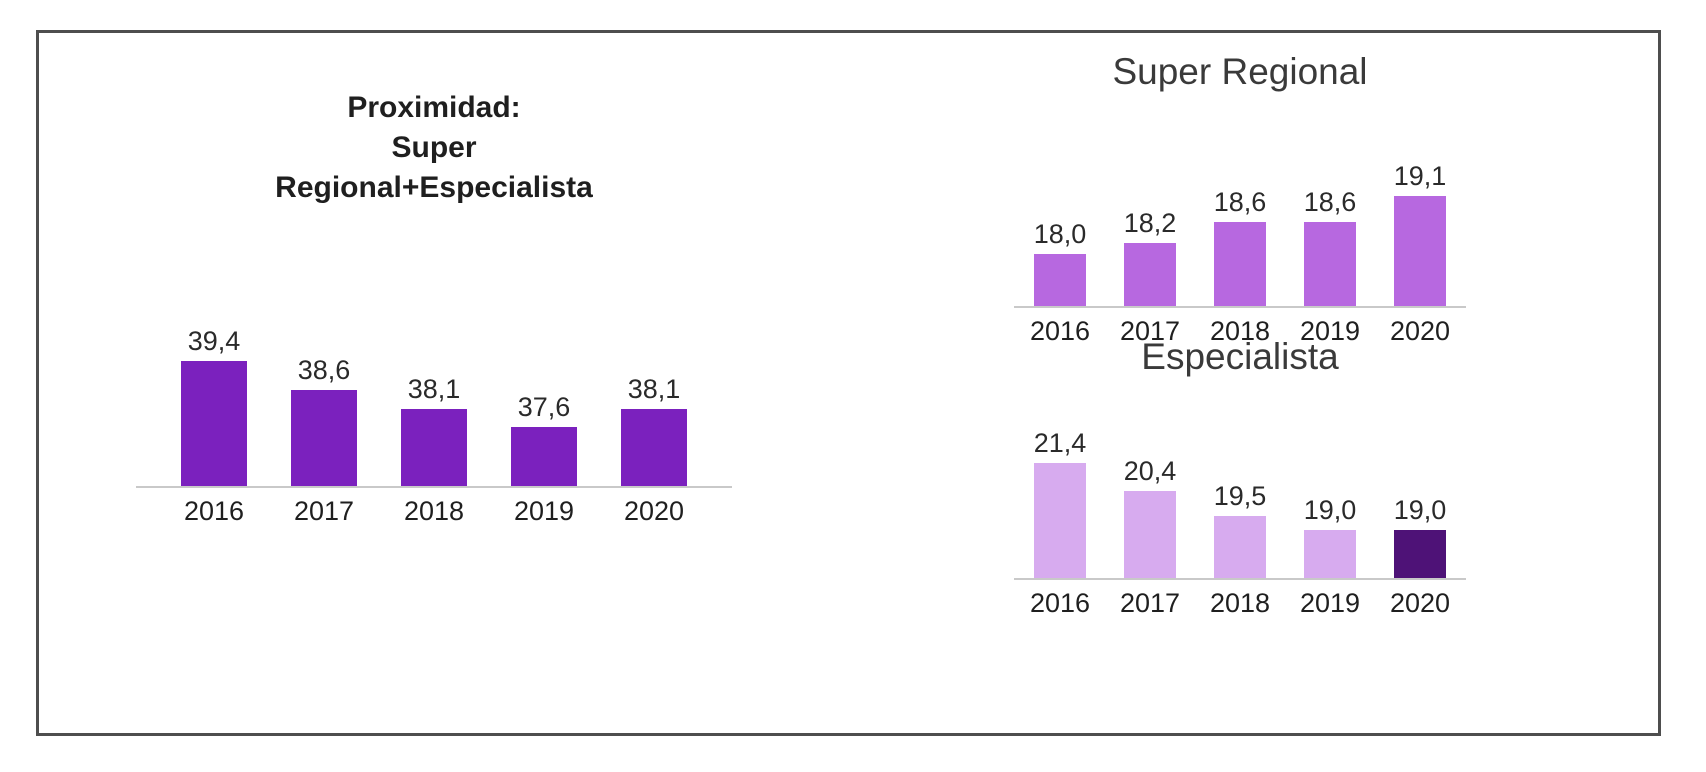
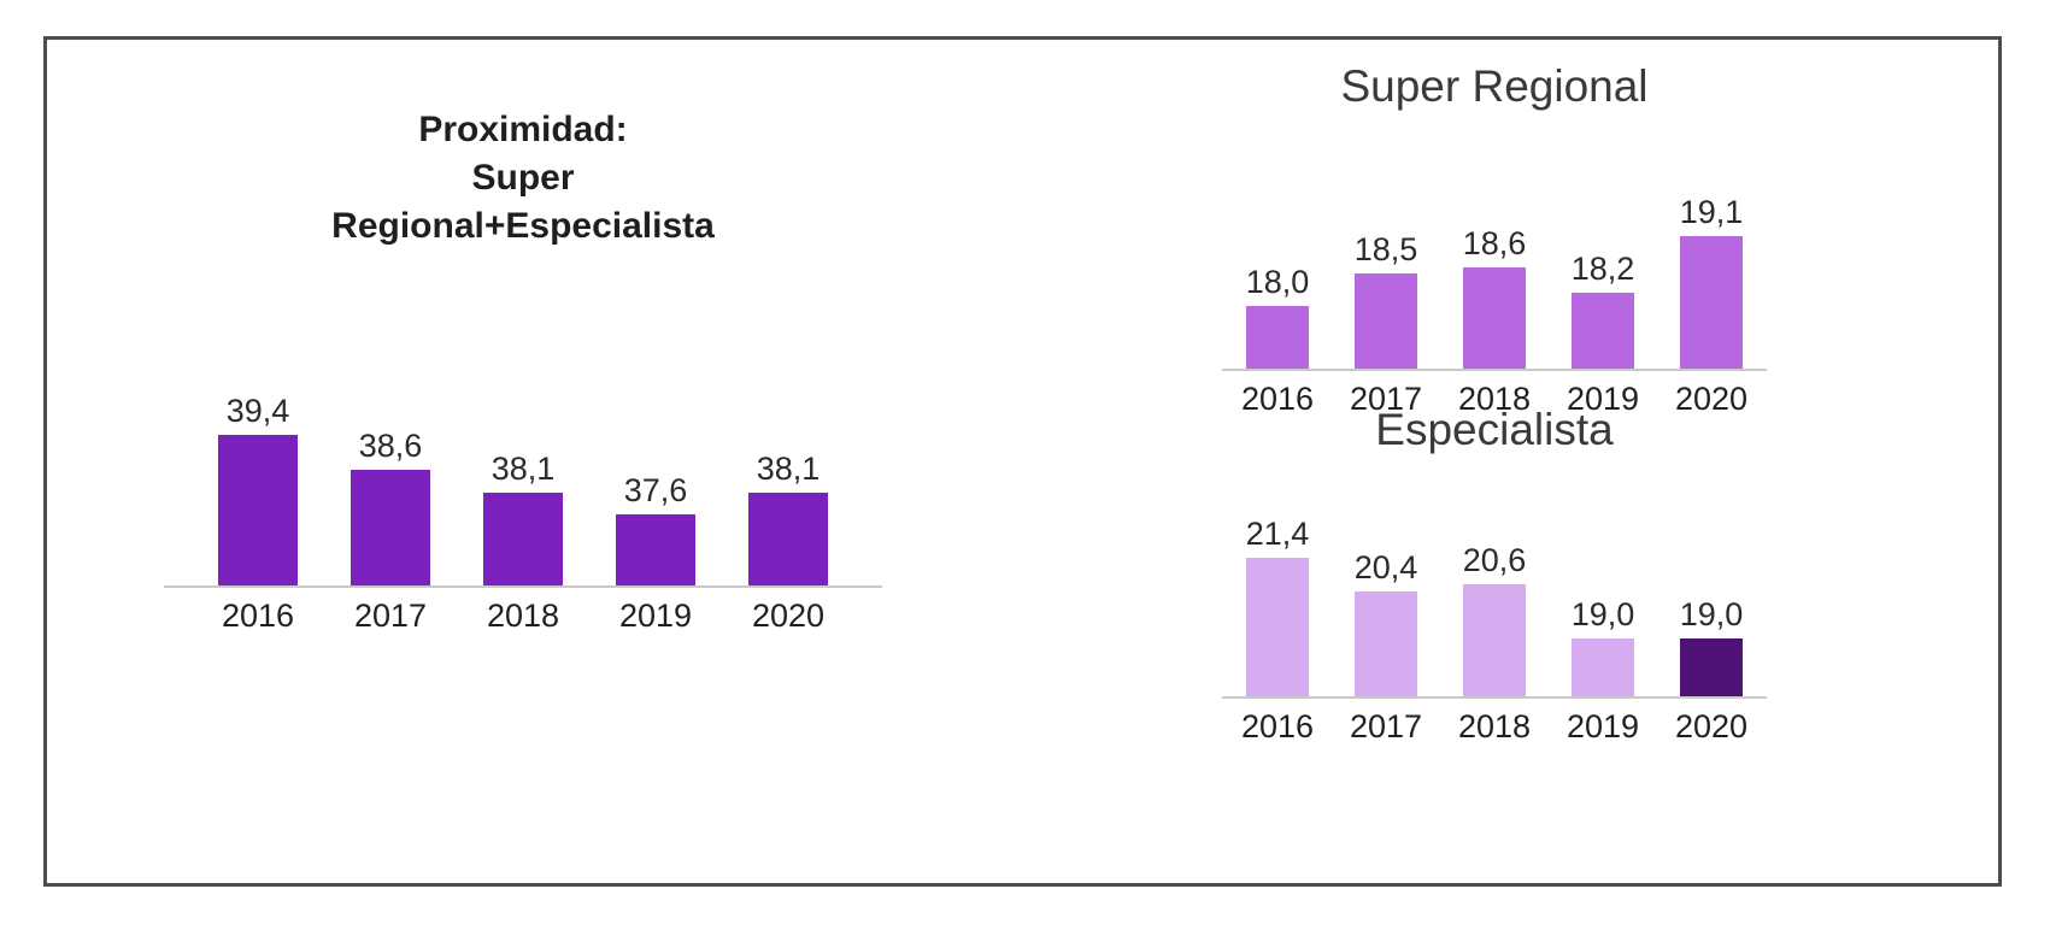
Super Regional/2017: 18,2 -> 18,5
Super Regional/2019: 18,6 -> 18,2
Especialista/2018: 19,5 -> 20,6
